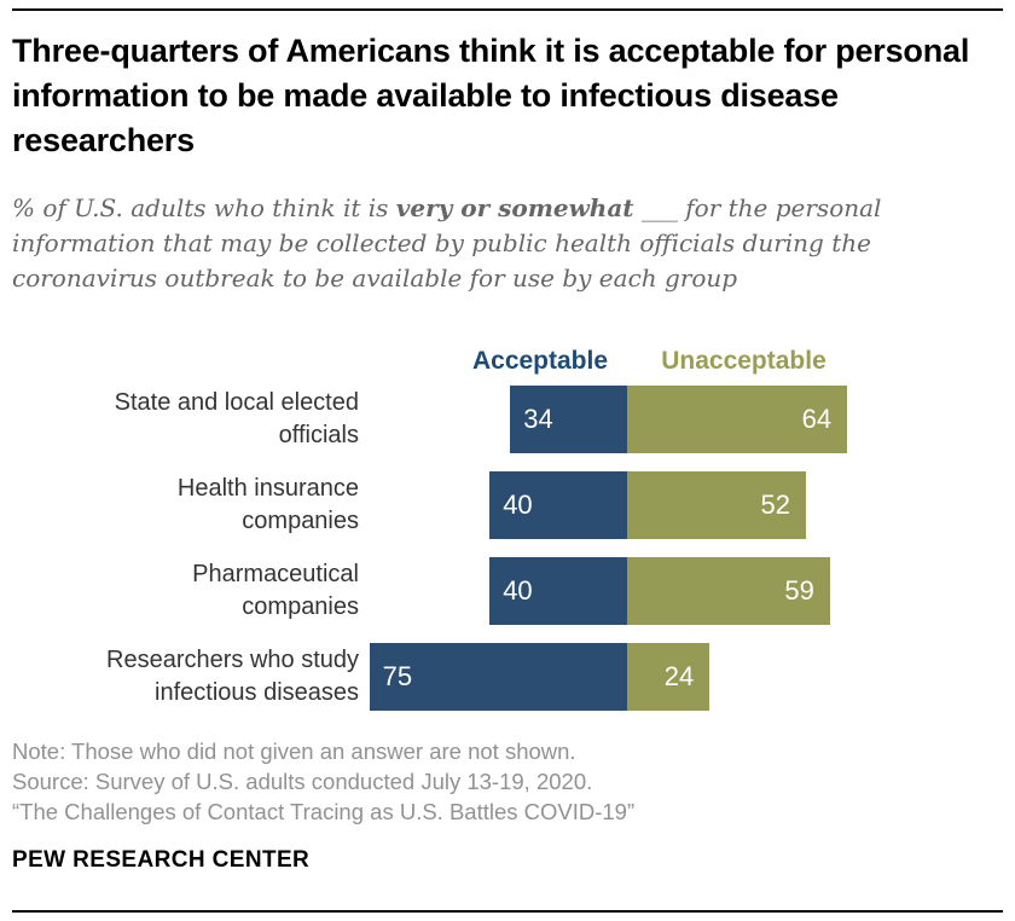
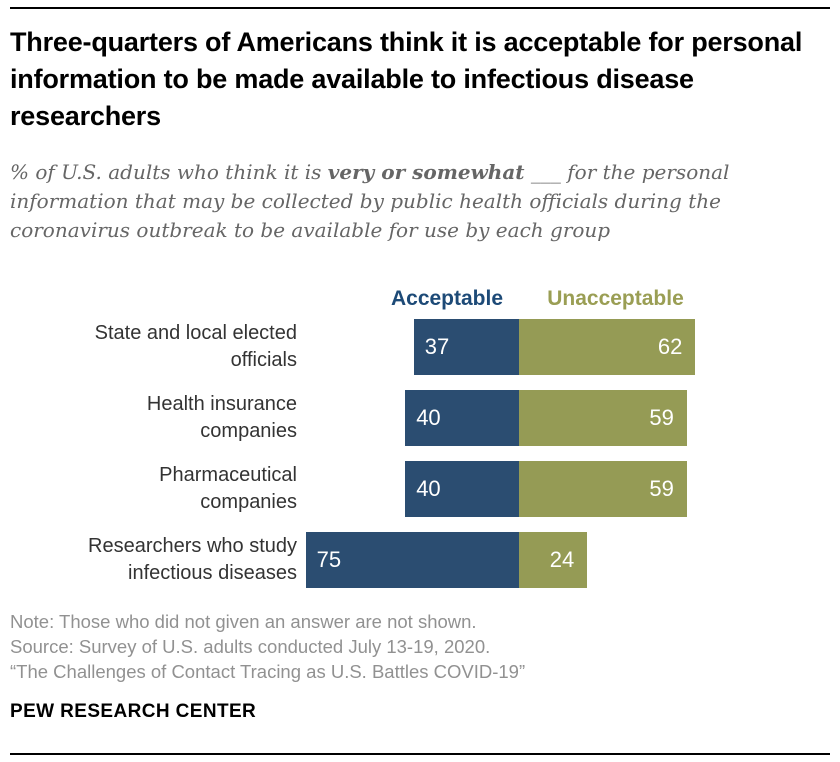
Acceptable/State and local elected officials: 34 -> 37
Unacceptable/State and local elected officials: 64 -> 62
Unacceptable/Health insurance companies: 52 -> 59
